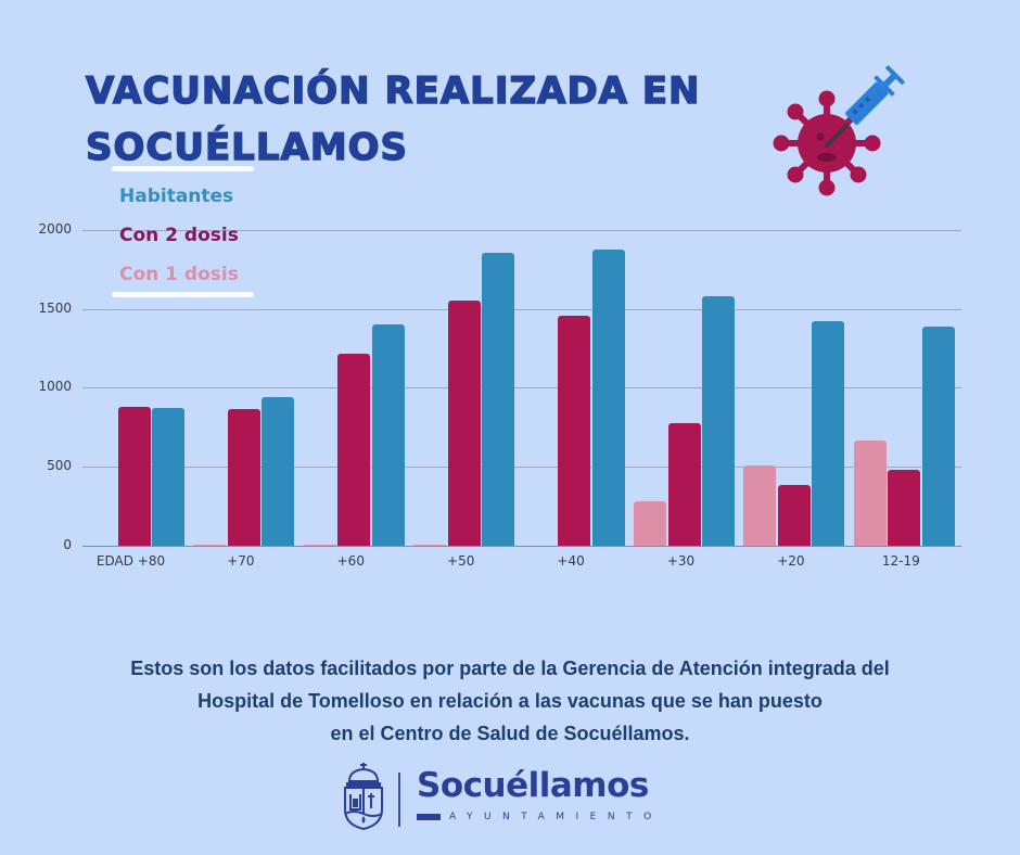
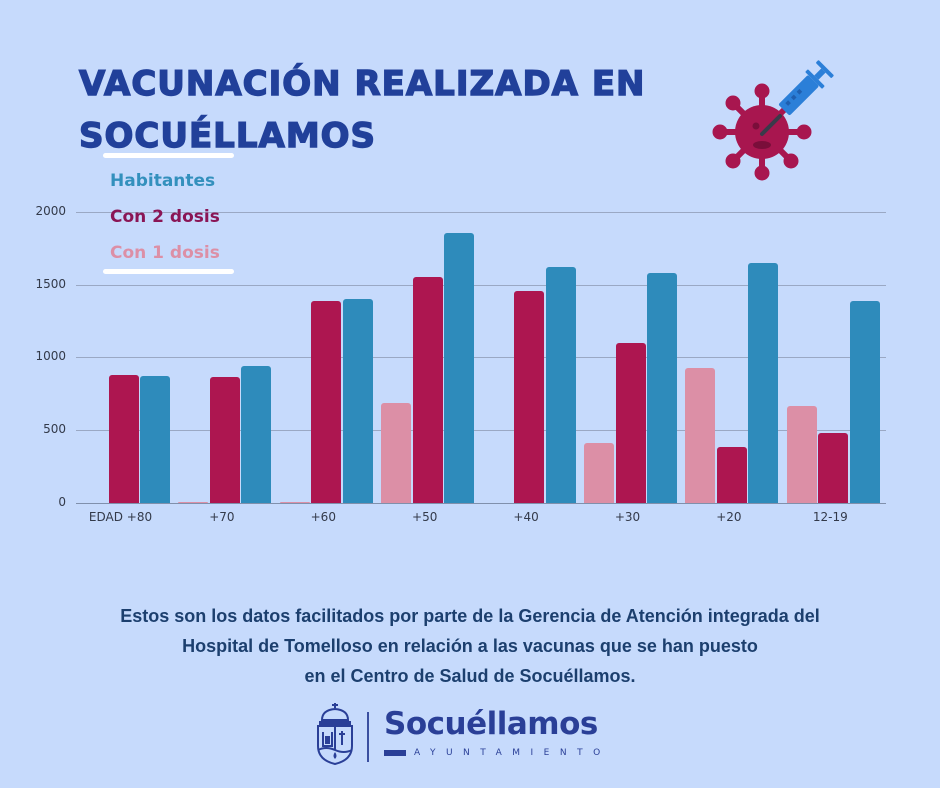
Con 2 dosis/+60: 1220 -> 1390
Con 1 dosis/+50: 10 -> 690
Habitantes/+40: 1880 -> 1620
Con 1 dosis/+30: 280 -> 410
Con 2 dosis/+30: 780 -> 1100
Con 1 dosis/+20: 510 -> 930
Habitantes/+20: 1420 -> 1650
